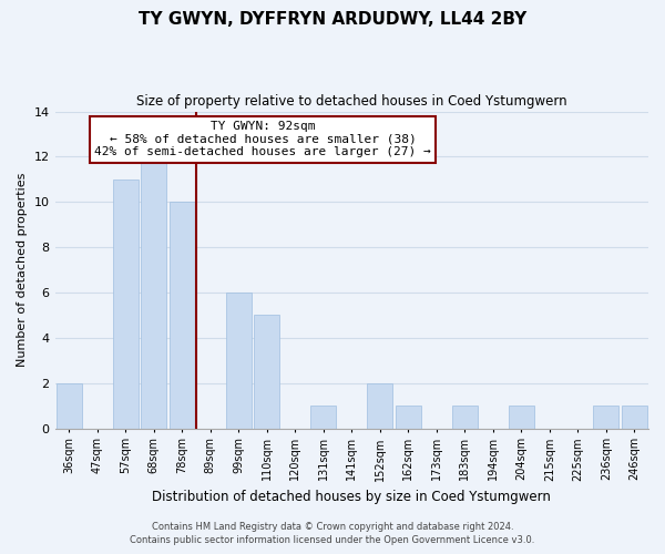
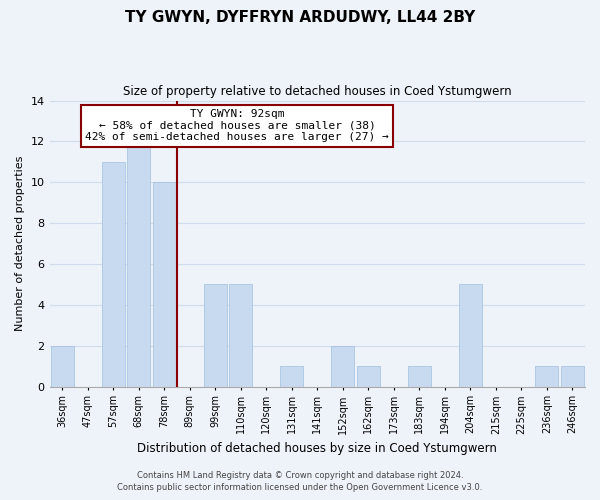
99sqm: 6 -> 5
204sqm: 1 -> 5
